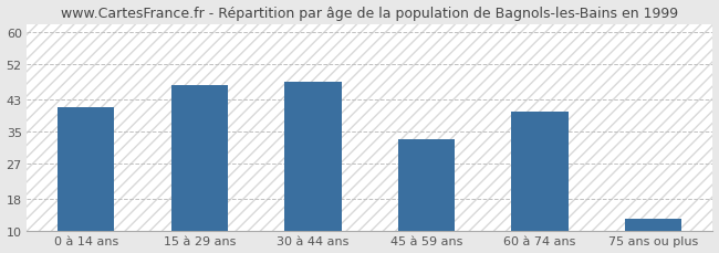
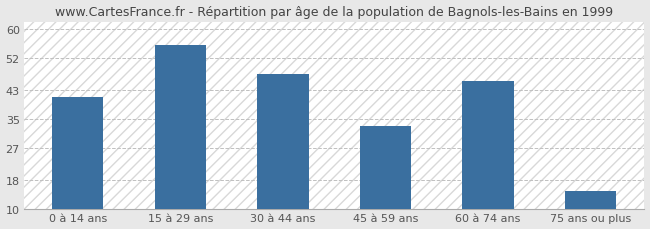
15 à 29 ans: 46.5 -> 55.5
60 à 74 ans: 40.0 -> 45.5
75 ans ou plus: 13.0 -> 15.0
